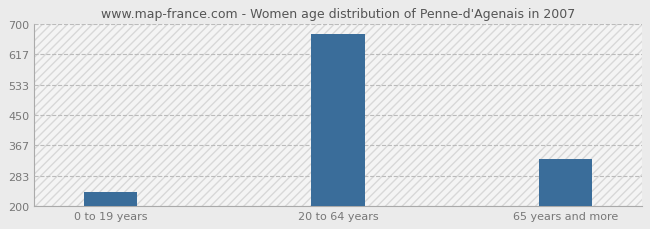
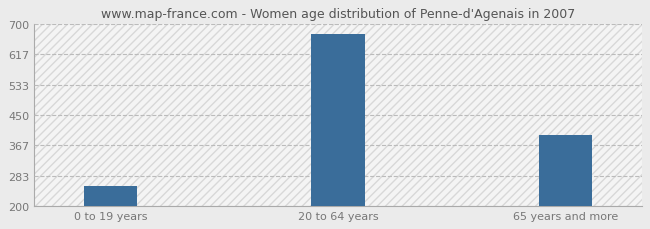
0 to 19 years: 237 -> 255
65 years and more: 330 -> 395
